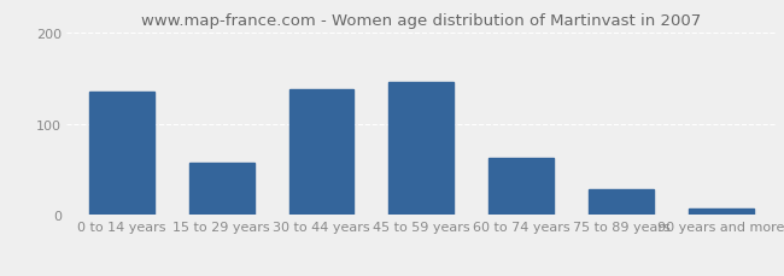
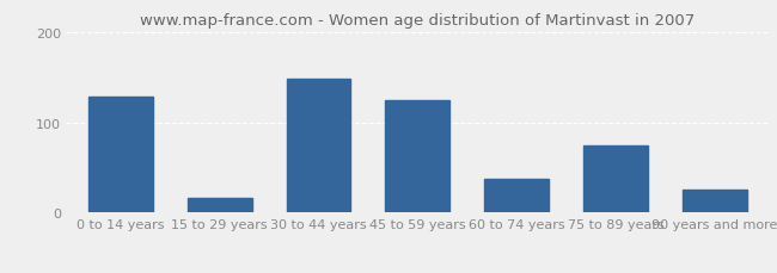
0 to 14 years: 135 -> 128
15 to 29 years: 57 -> 16
30 to 44 years: 138 -> 148
45 to 59 years: 145 -> 124
60 to 74 years: 63 -> 38
75 to 89 years: 28 -> 74
90 years and more: 7 -> 26
